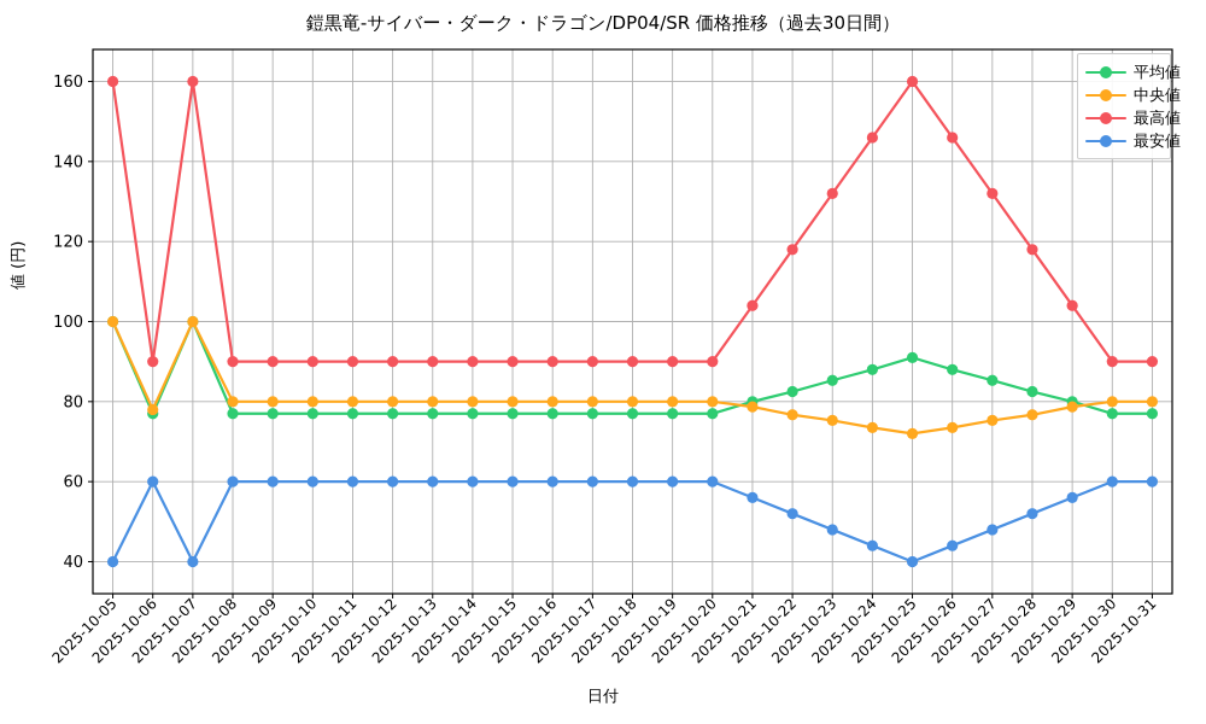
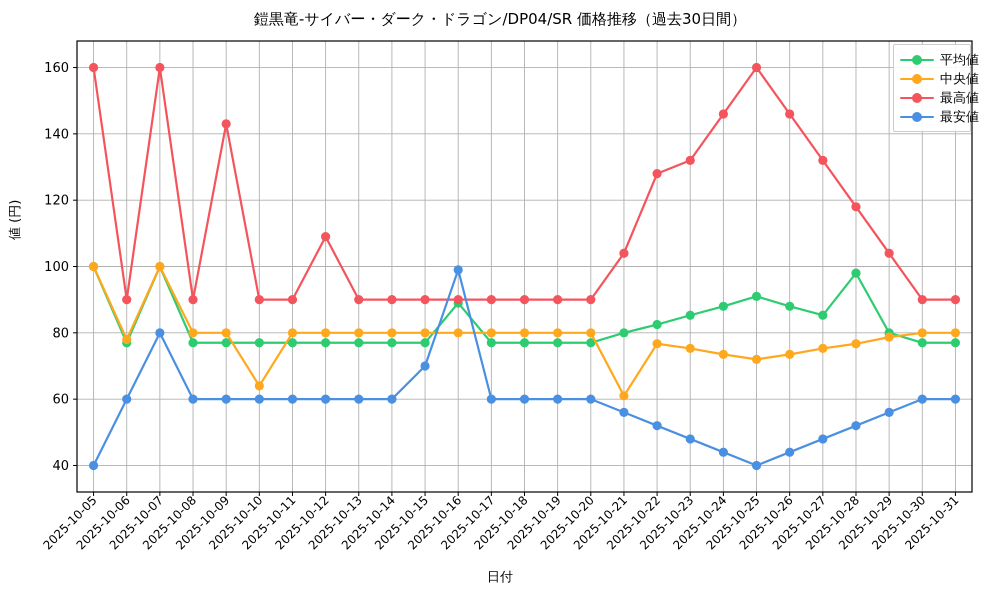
最安値/2025-10-07: 40 -> 80
最高値/2025-10-09: 90 -> 143
中央値/2025-10-10: 80 -> 64
最高値/2025-10-12: 90 -> 109
最安値/2025-10-15: 60 -> 70
平均値/2025-10-16: 77 -> 89
最安値/2025-10-16: 60 -> 99
中央値/2025-10-21: 79 -> 61
最高値/2025-10-22: 118 -> 128
平均値/2025-10-28: 82 -> 98
